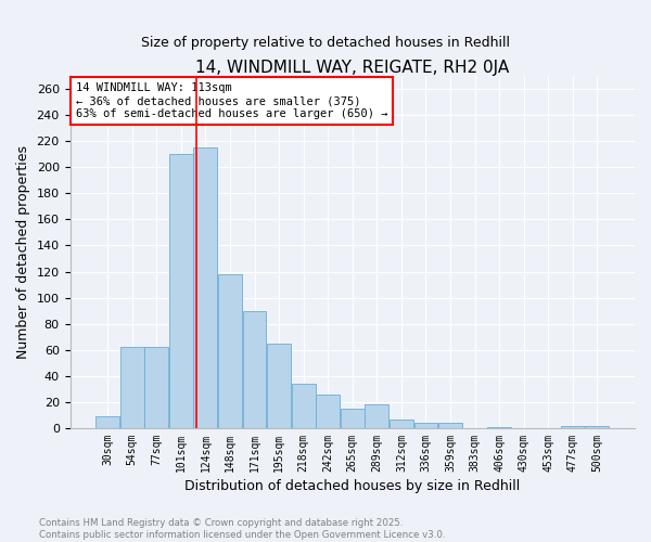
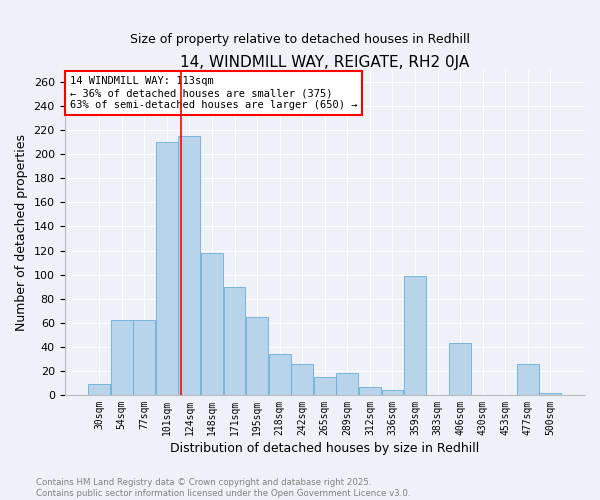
359sqm: 4 -> 99
406sqm: 1 -> 43
477sqm: 2 -> 26
